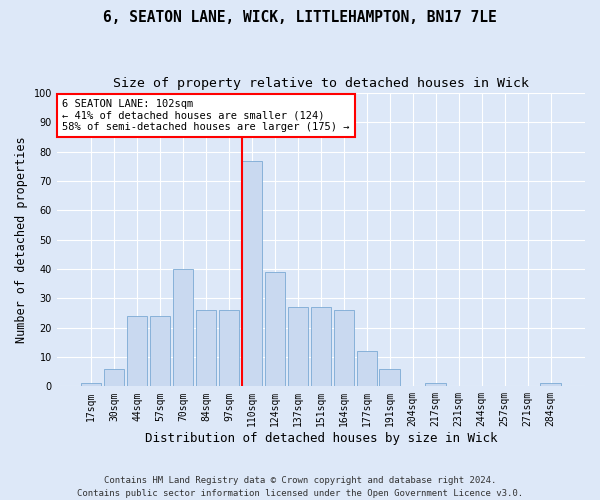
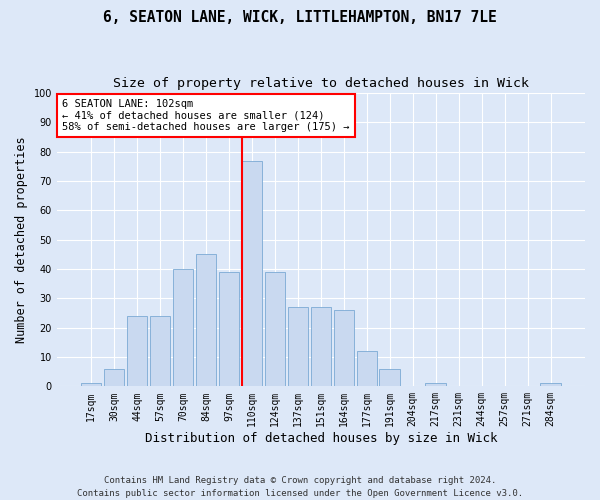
84sqm: 26 -> 45
97sqm: 26 -> 39
